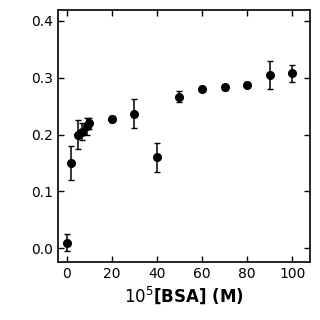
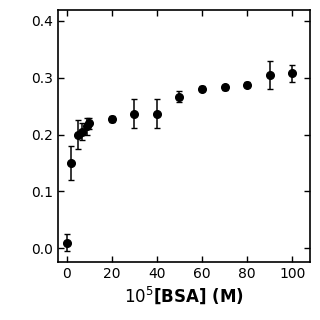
40: 0.160 -> 0.237
